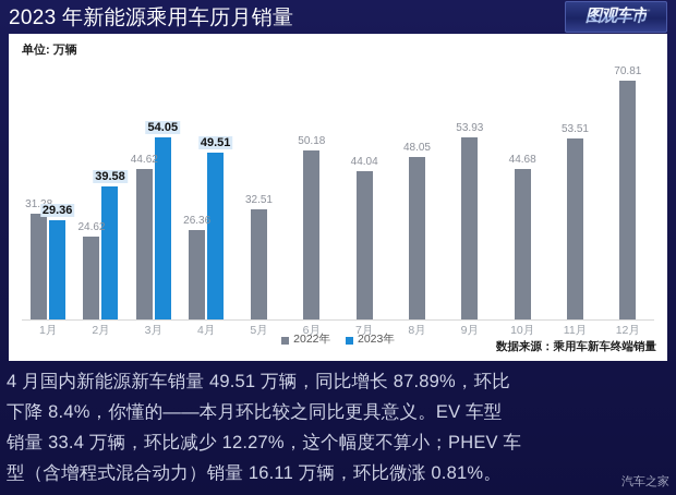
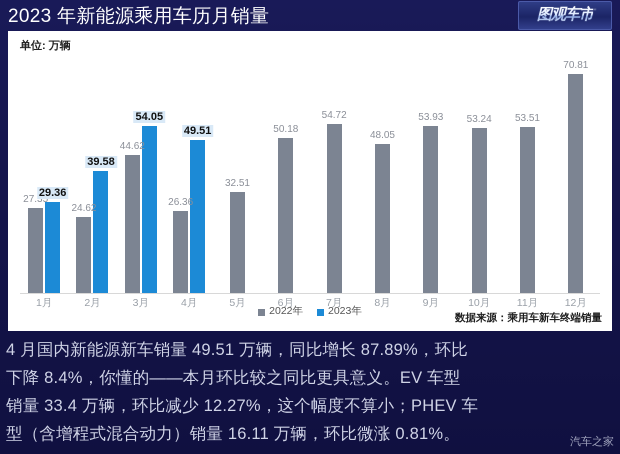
2022年/1月: 31.28 -> 27.35
2022年/7月: 44.04 -> 54.72
2022年/10月: 44.68 -> 53.24
